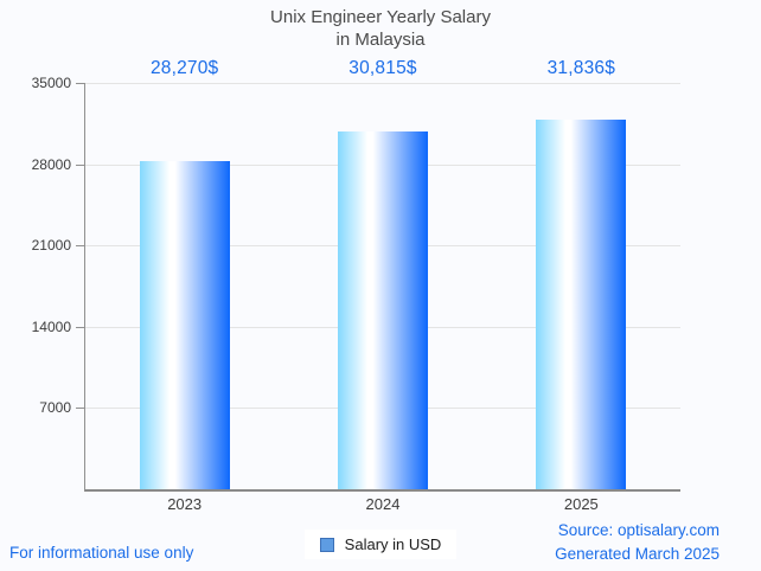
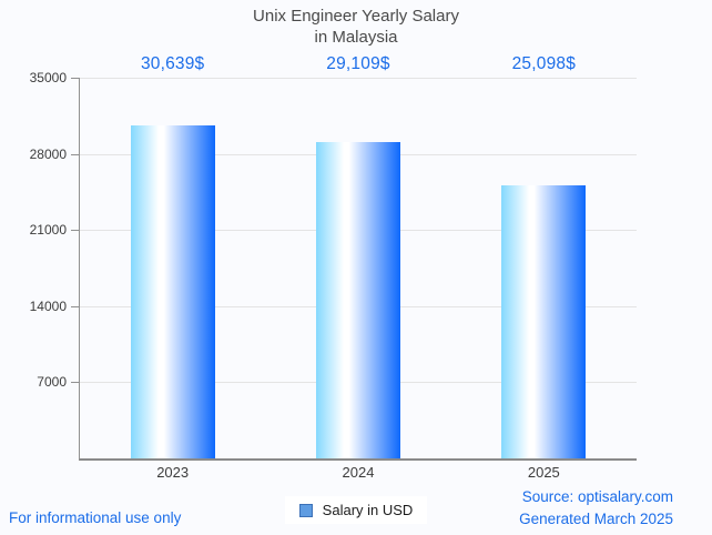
2023: 28,270 -> 30,639
2024: 30,815 -> 29,109
2025: 31,836 -> 25,098
